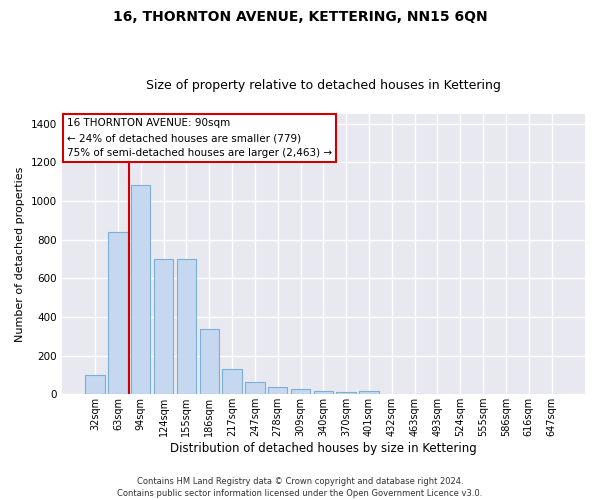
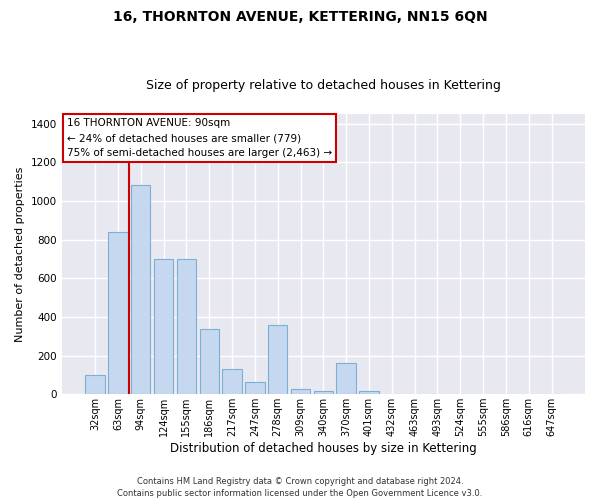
278sqm: 40 -> 360
370sqm: 10 -> 160
